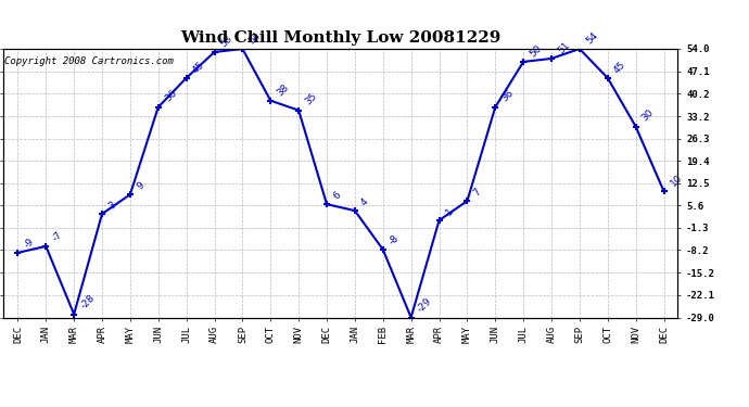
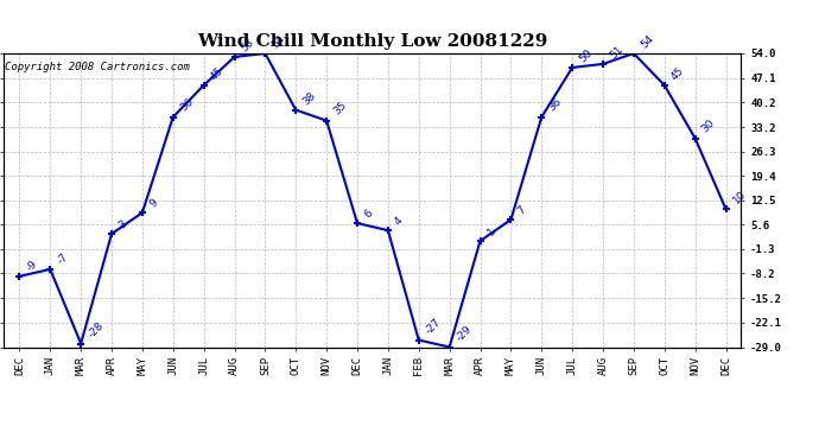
FEB: -8 -> -27
